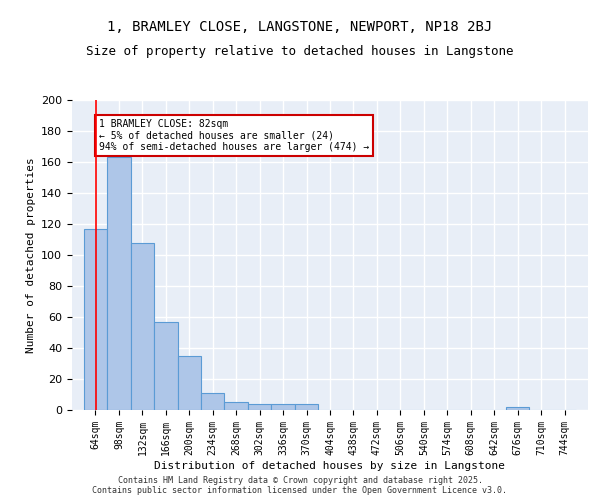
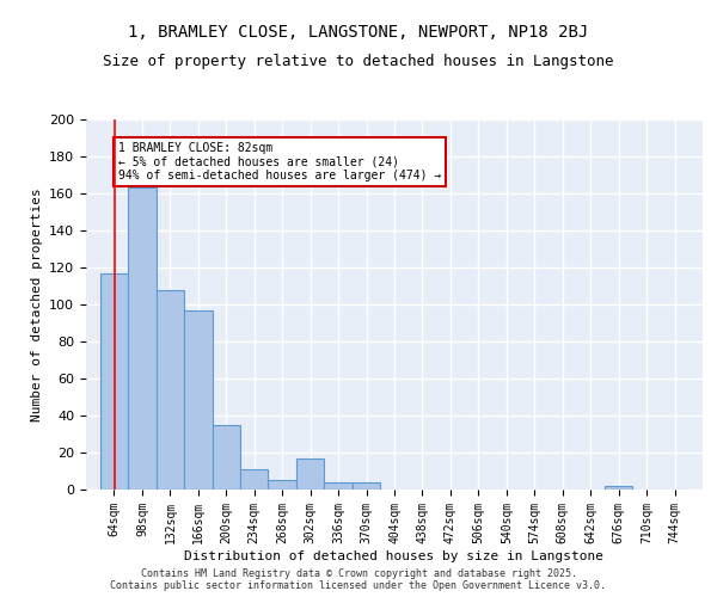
166sqm: 57 -> 97
302sqm: 4 -> 17
